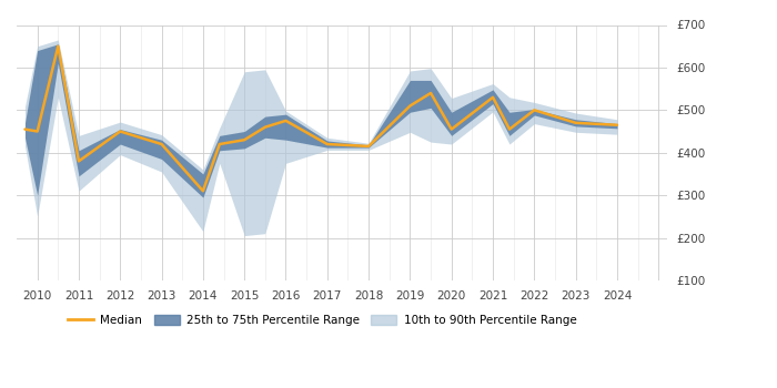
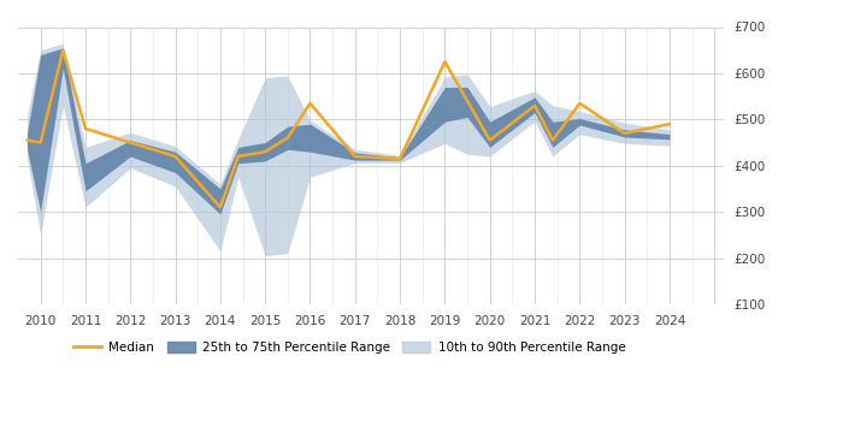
Median/2011: £380 -> £480
Median/2016: £475 -> £535
Median/2019: £510 -> £625
Median/2022: £500 -> £535
Median/2024: £465 -> £490
